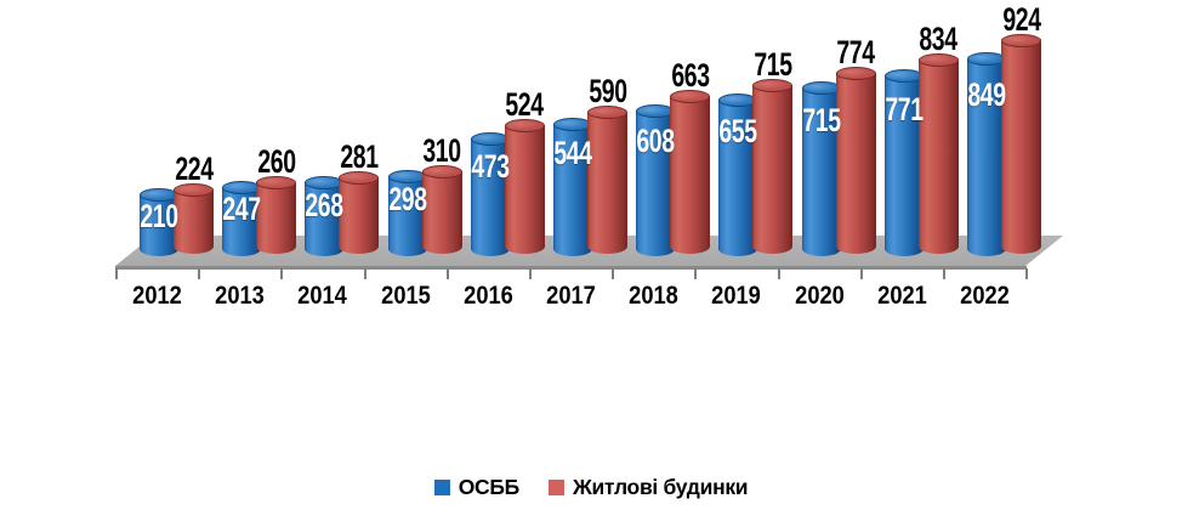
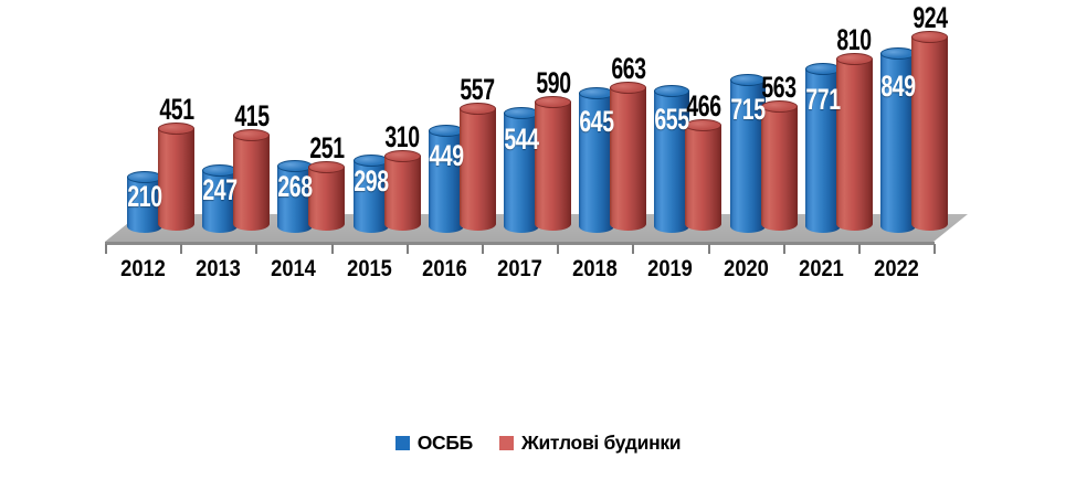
Житлові будинки/2012: 224 -> 451
Житлові будинки/2013: 260 -> 415
Житлові будинки/2014: 281 -> 251
ОСББ/2016: 473 -> 449
Житлові будинки/2016: 524 -> 557
ОСББ/2018: 608 -> 645
Житлові будинки/2019: 715 -> 466
Житлові будинки/2020: 774 -> 563
Житлові будинки/2021: 834 -> 810
